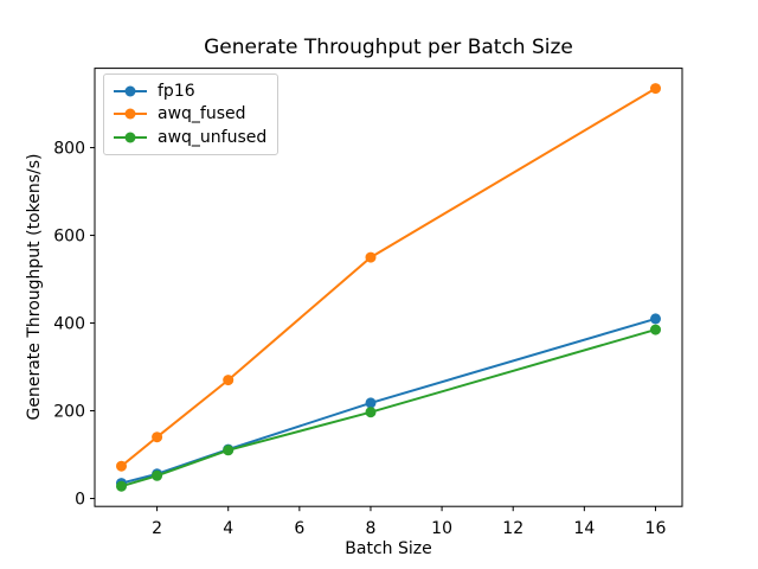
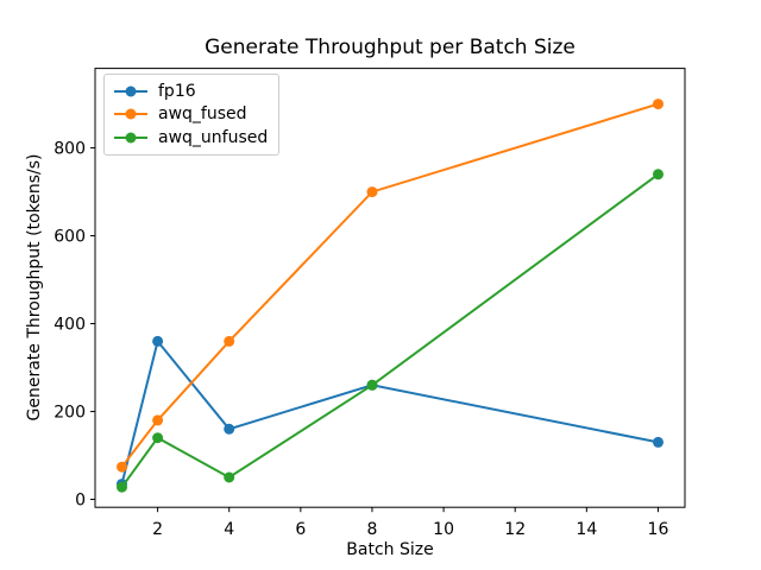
fp16/2: 60 -> 360
awq_fused/2: 140 -> 180
awq_unfused/2: 50 -> 140
fp16/4: 110 -> 160
awq_fused/4: 270 -> 360
awq_unfused/4: 110 -> 50
fp16/8: 220 -> 260
awq_fused/8: 550 -> 700
awq_unfused/8: 200 -> 260
fp16/16: 410 -> 130
awq_fused/16: 940 -> 900
awq_unfused/16: 380 -> 740
